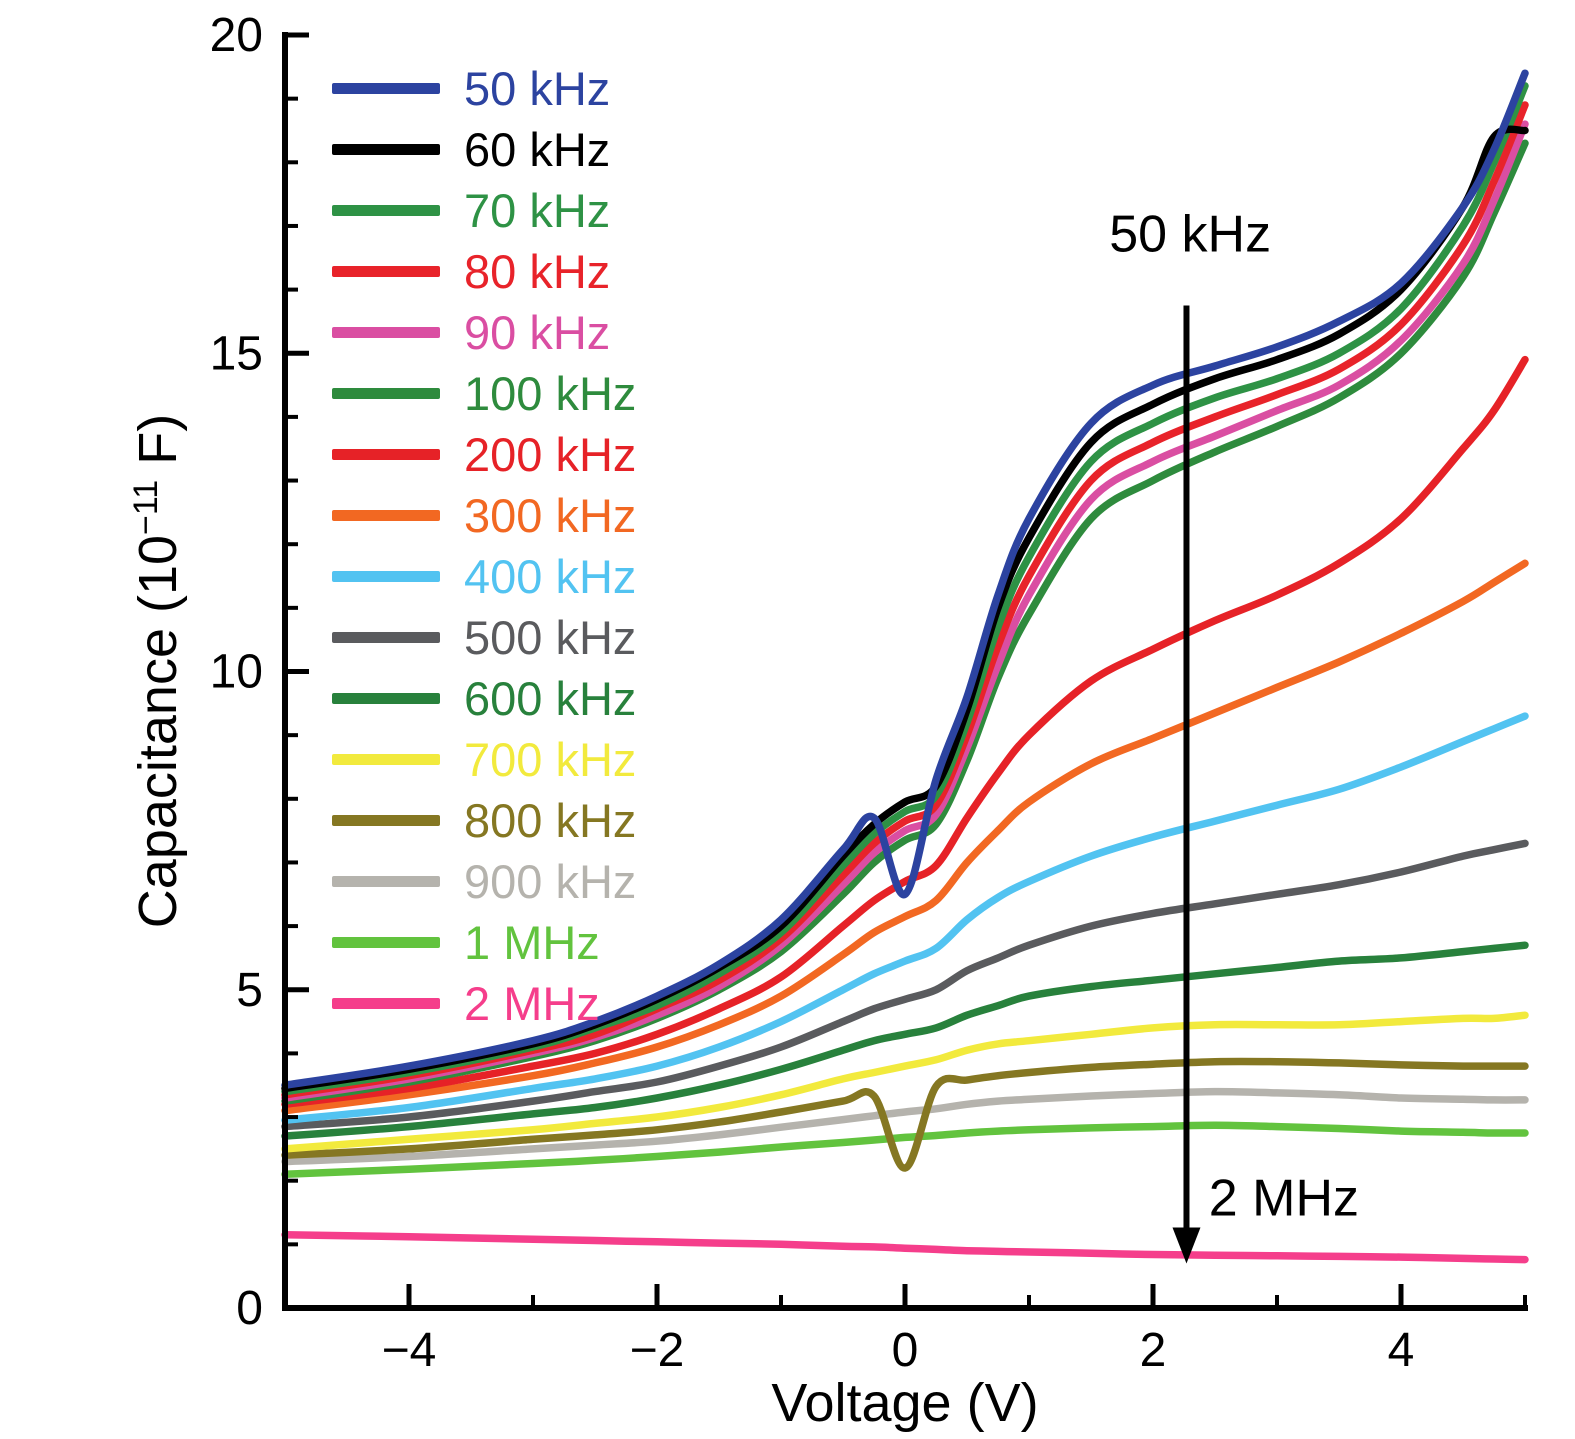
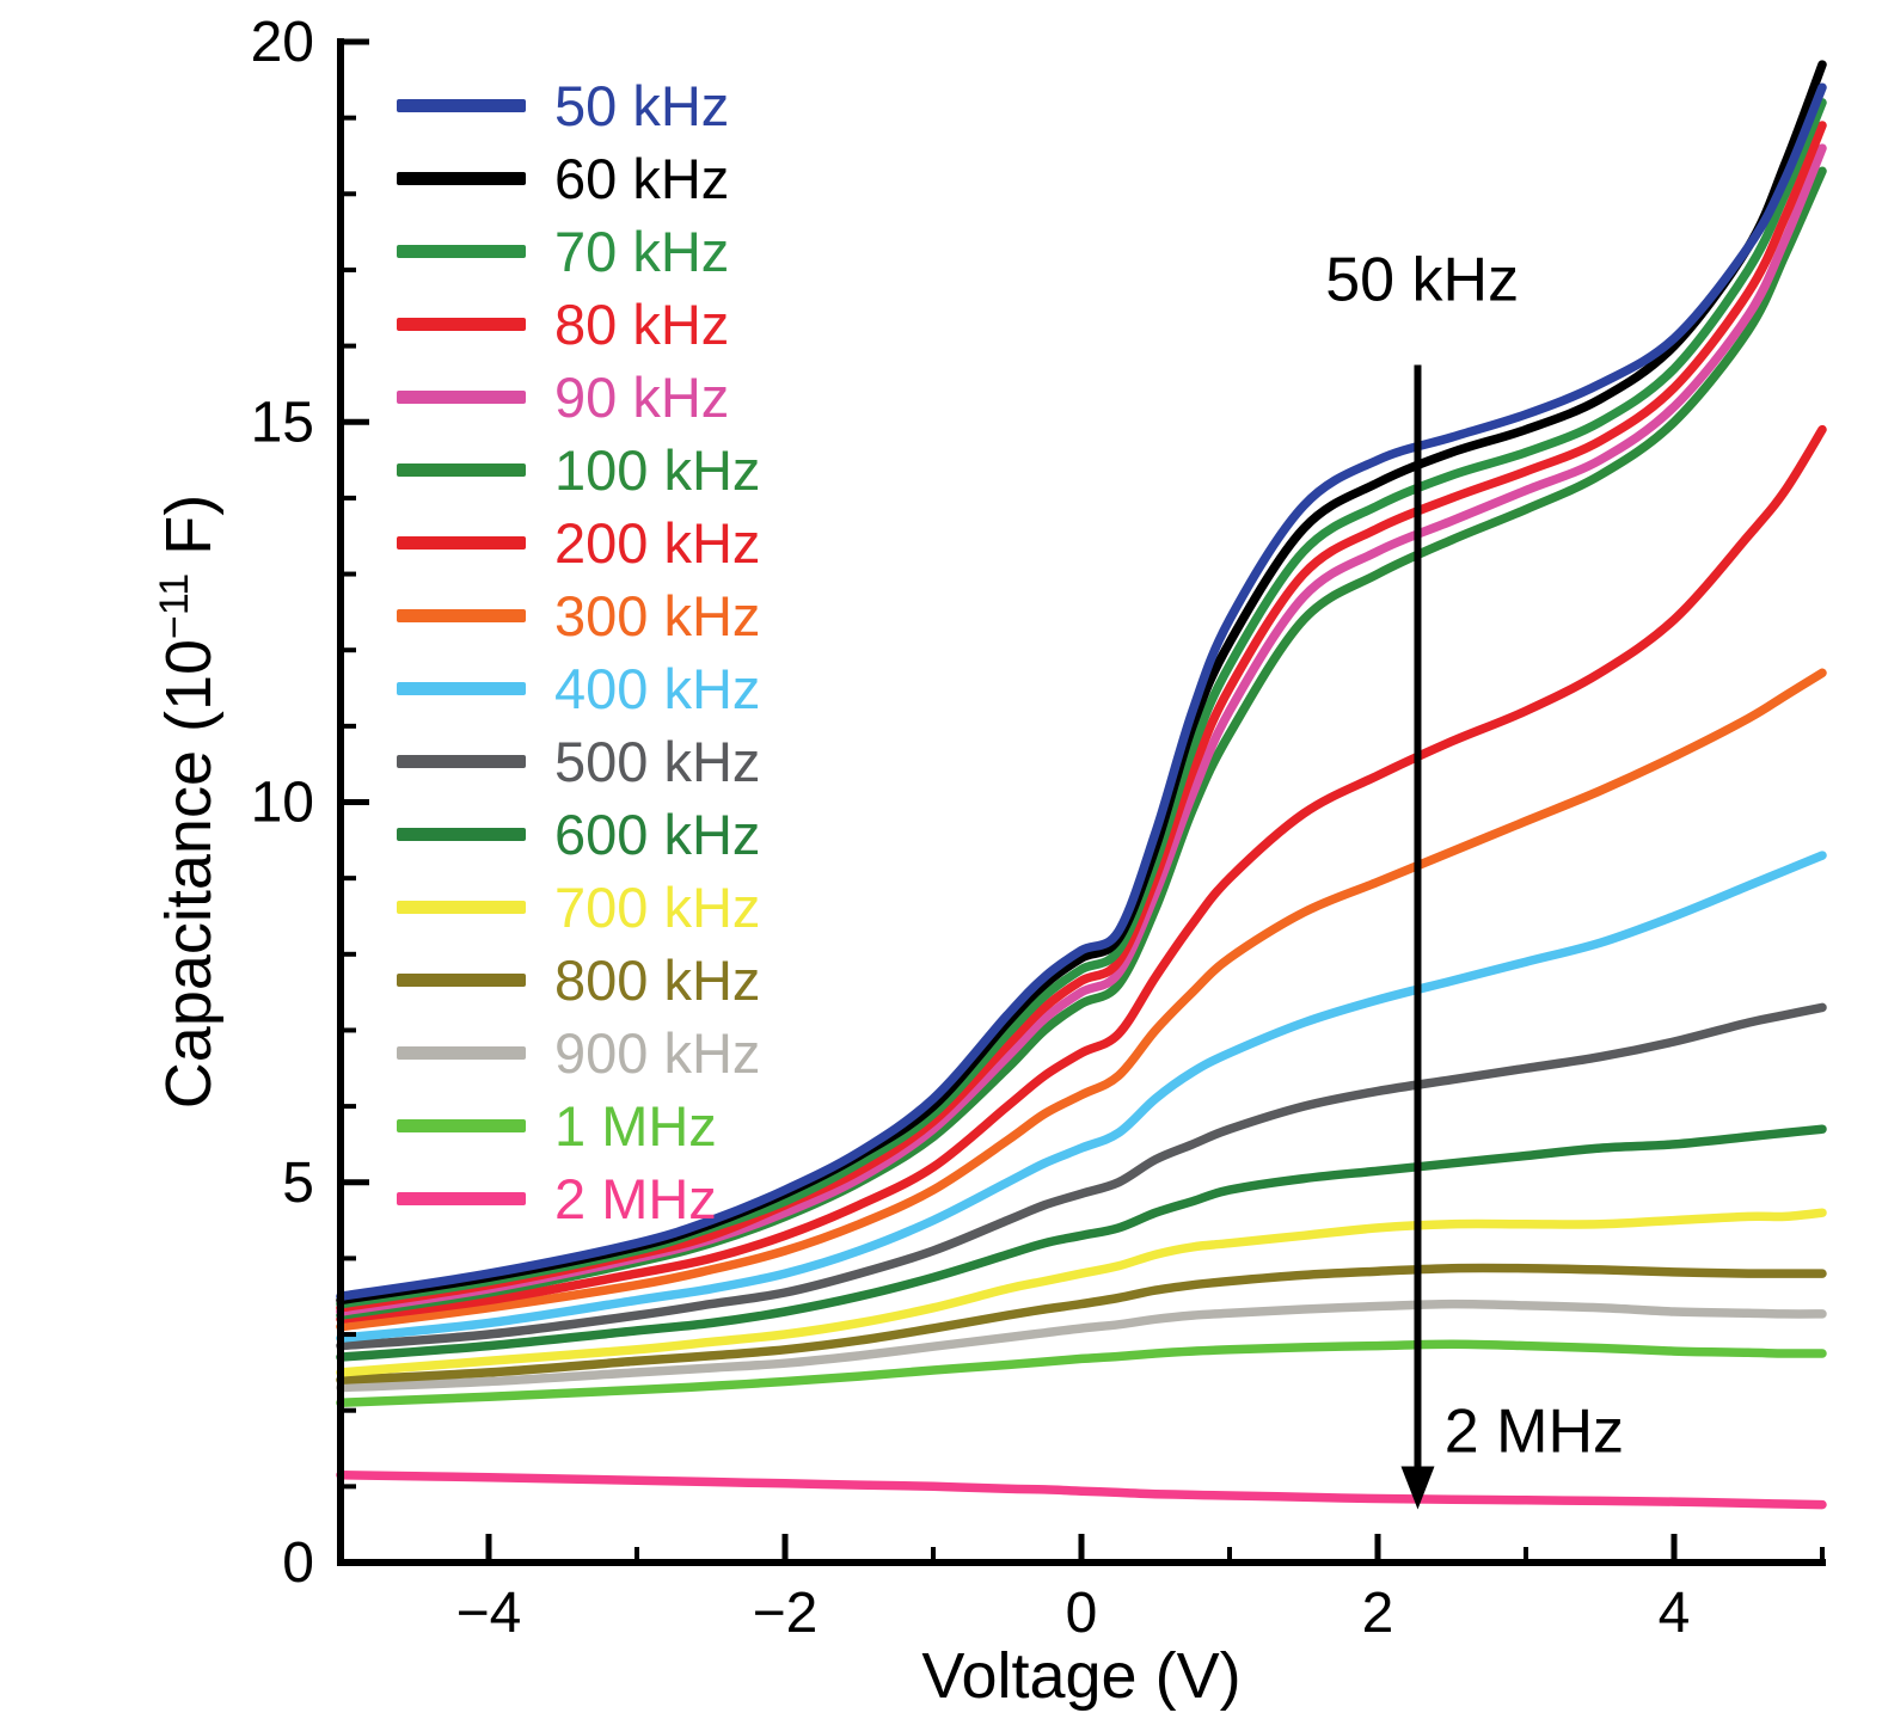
50 kHz/0: 6.5 -> 8.1
800 kHz/0: 2.2 -> 3.4
60 kHz/5: 18.5 -> 19.7
